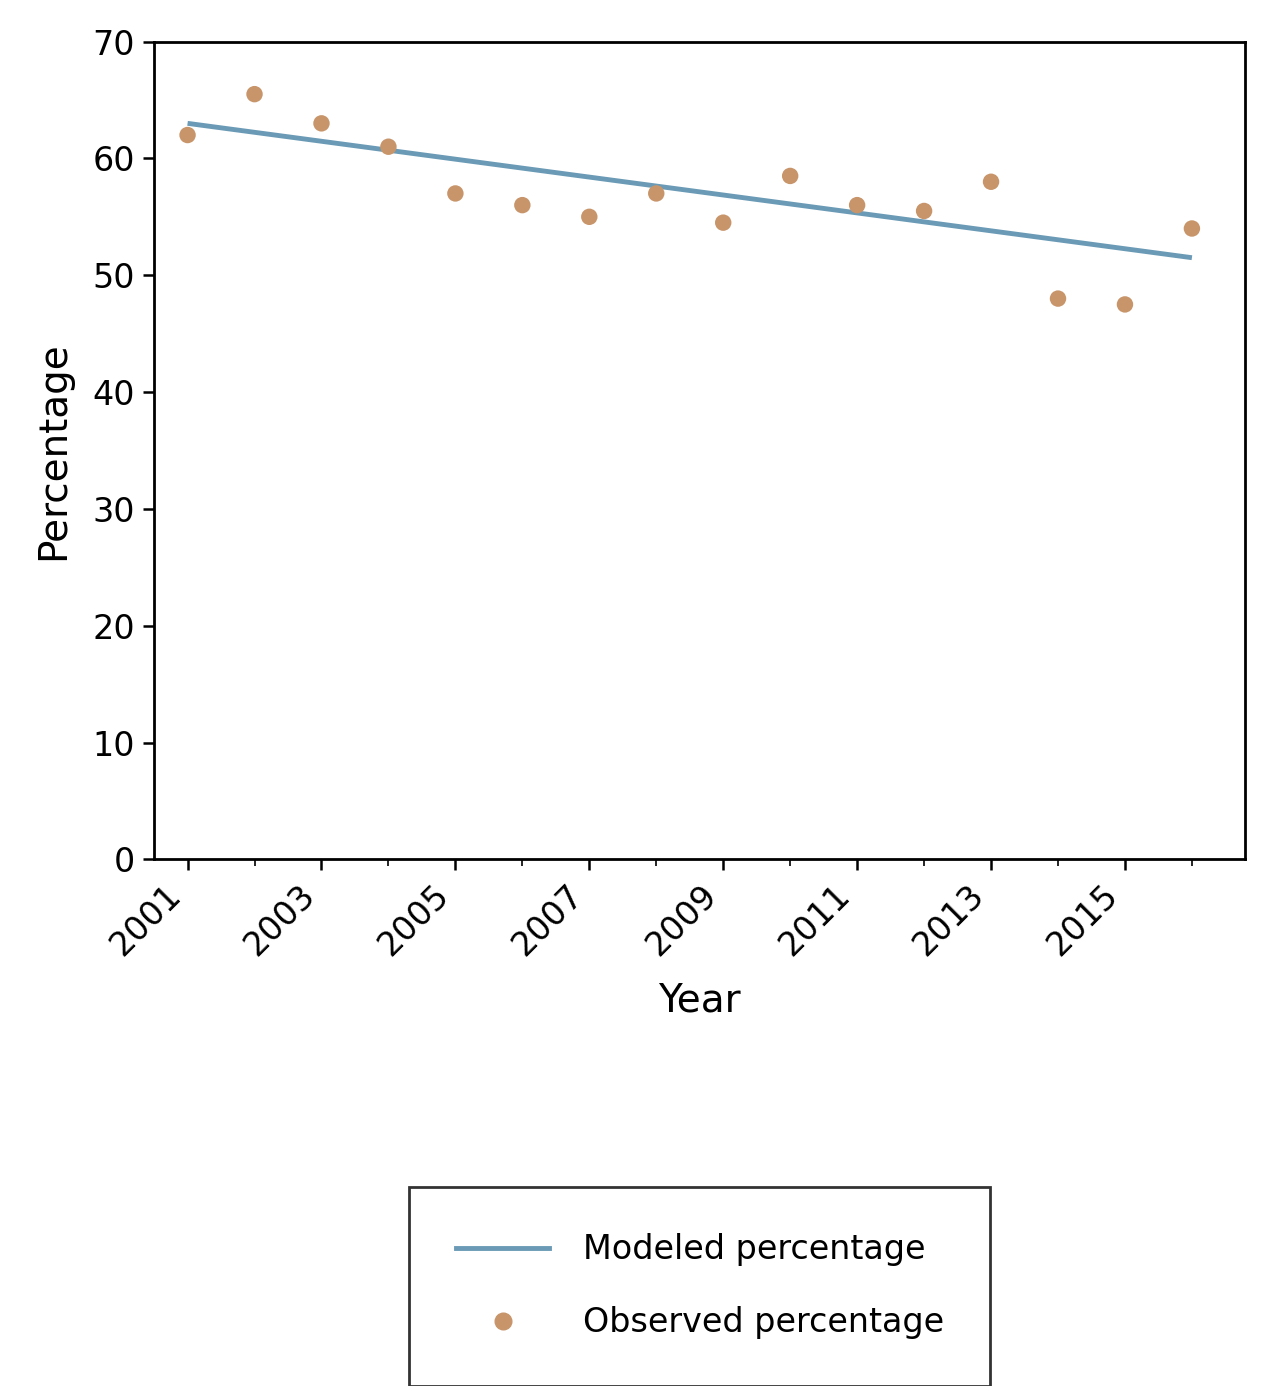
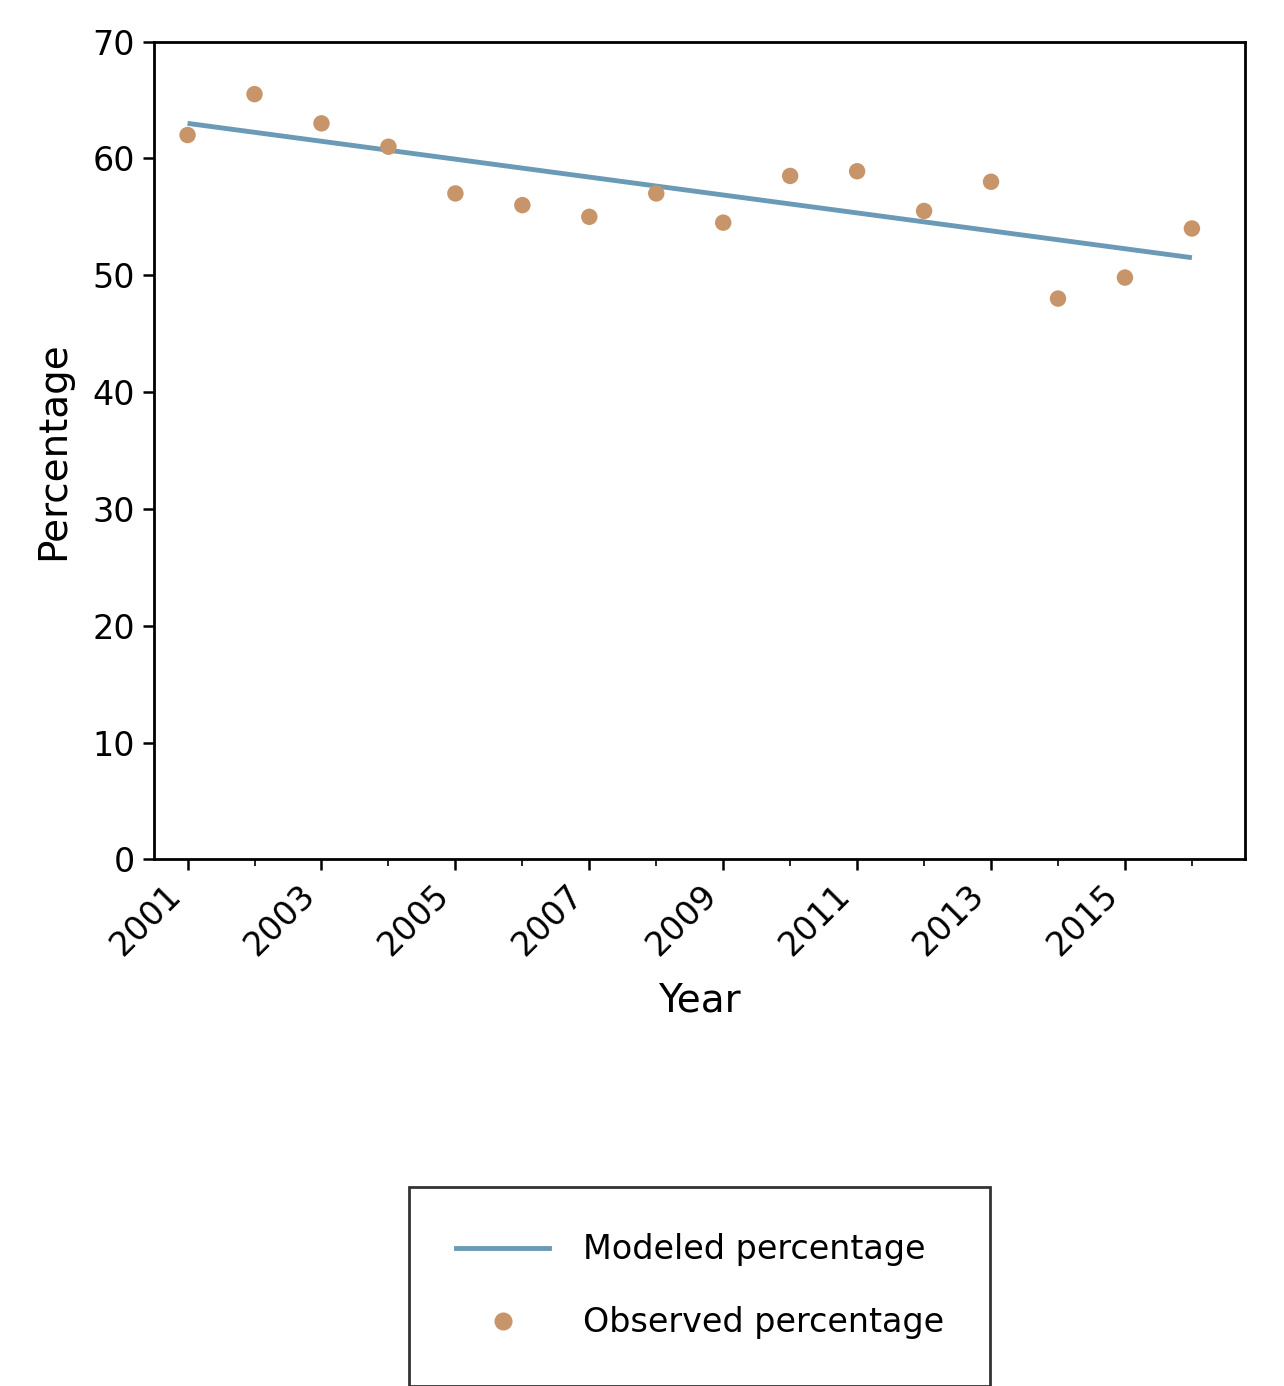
2011: 56.0 -> 58.9
2015: 47.5 -> 49.8
